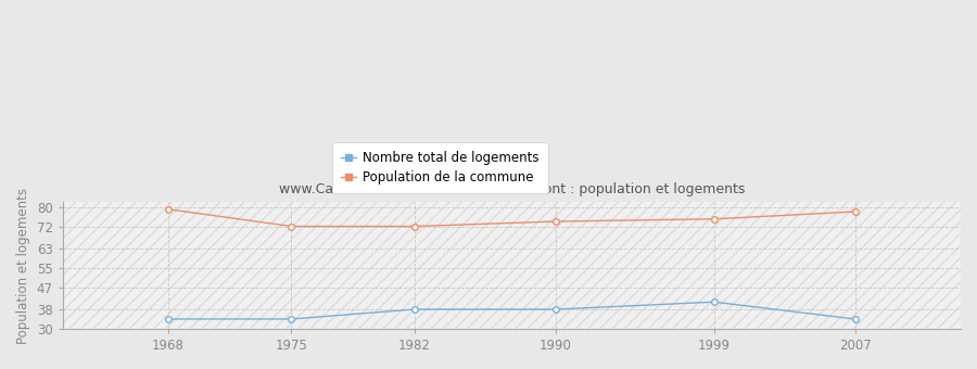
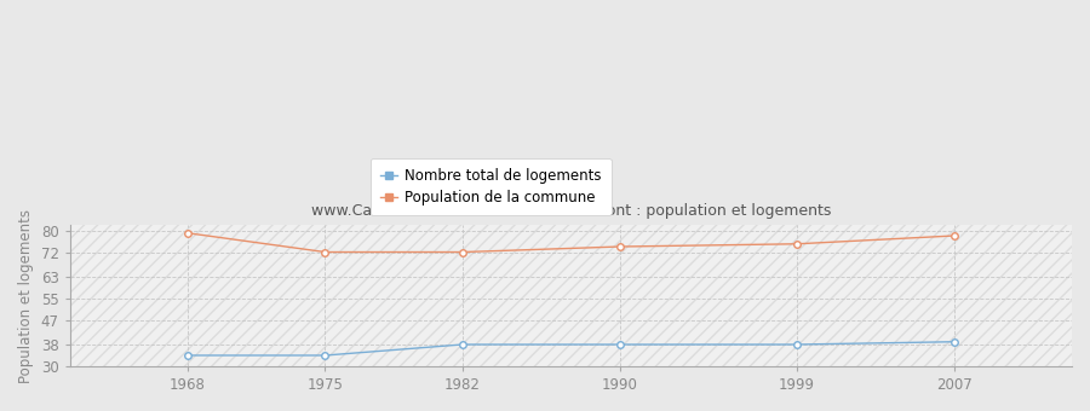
Nombre total de logements/1999: 41 -> 38
Nombre total de logements/2007: 34 -> 39
